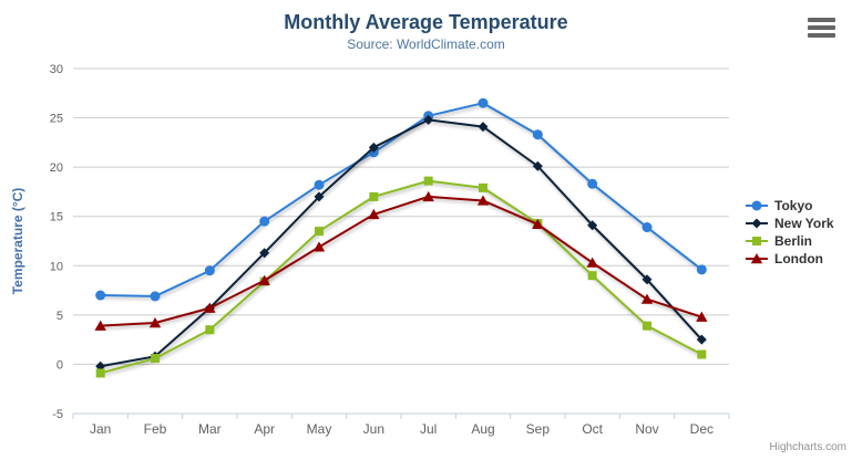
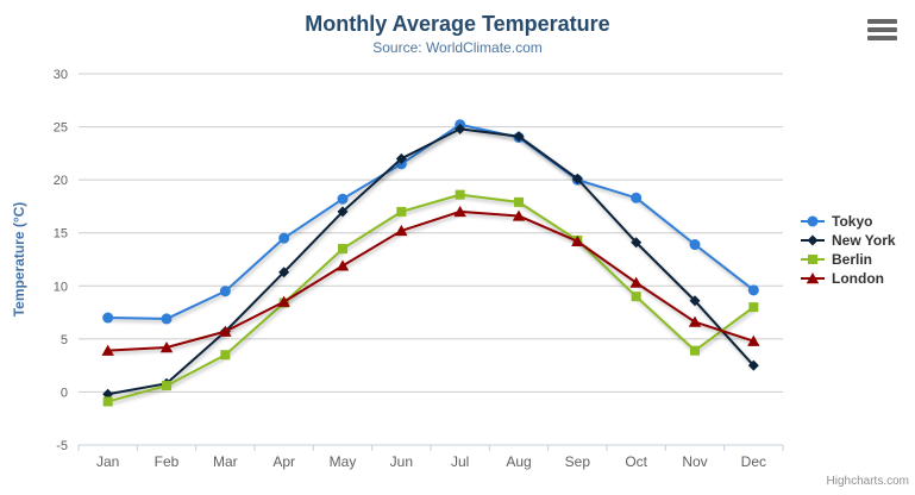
Tokyo/Aug: 26 -> 24
Tokyo/Sep: 23 -> 20
Berlin/Dec: 1 -> 8
